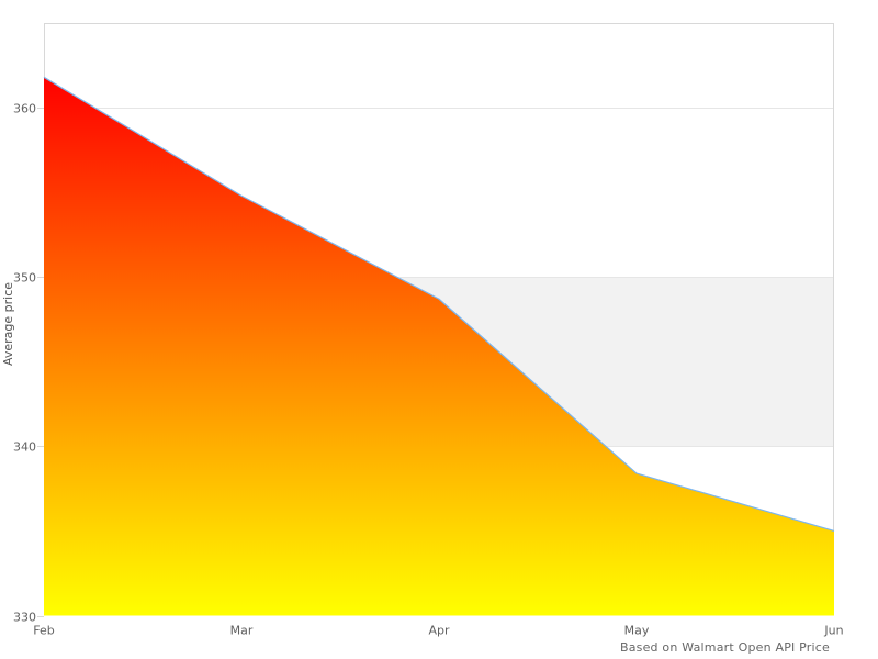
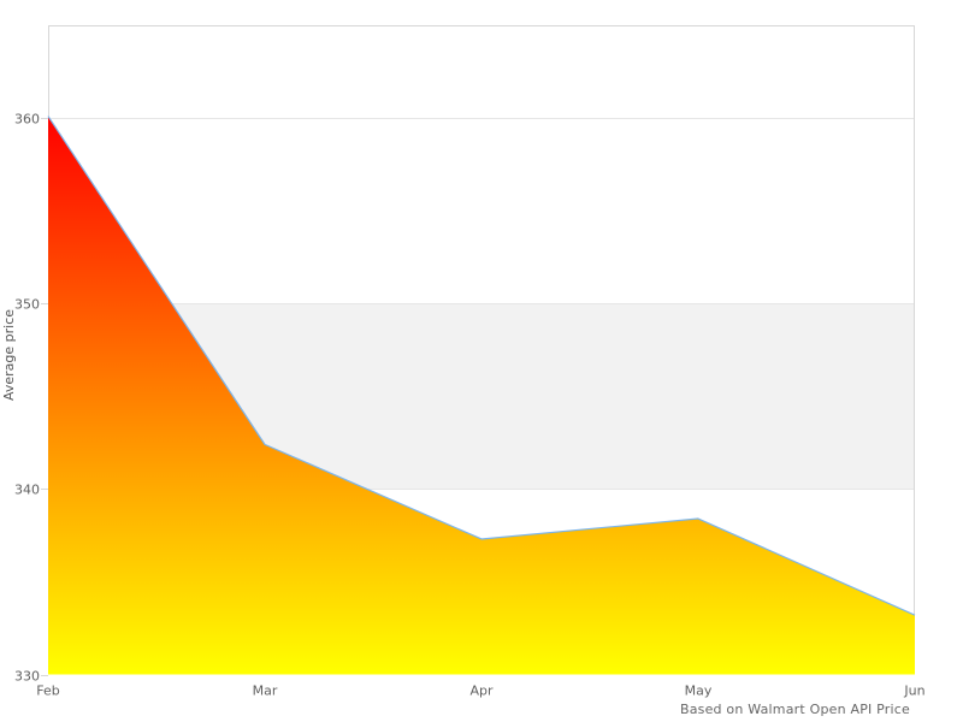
Feb: 361.8 -> 360.1
Mar: 354.8 -> 342.4
Apr: 348.7 -> 337.3
Jun: 335.0 -> 333.2
